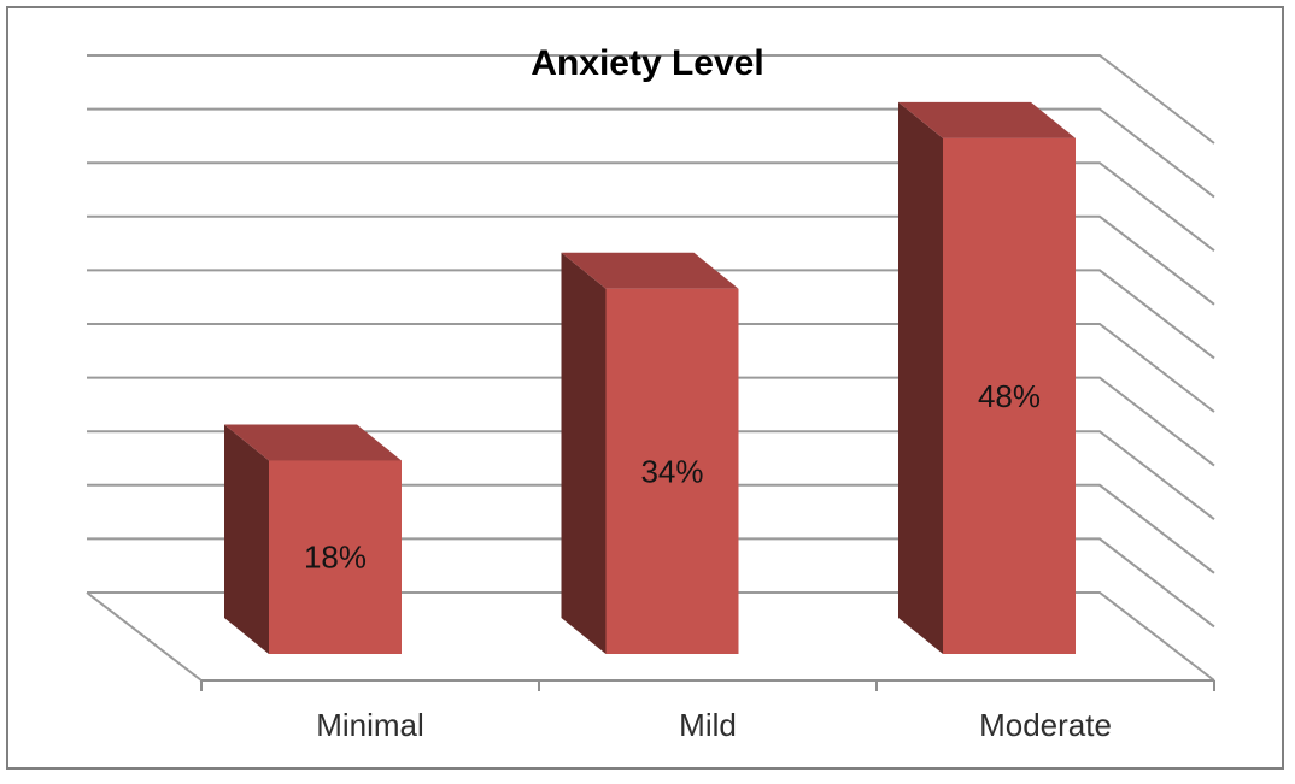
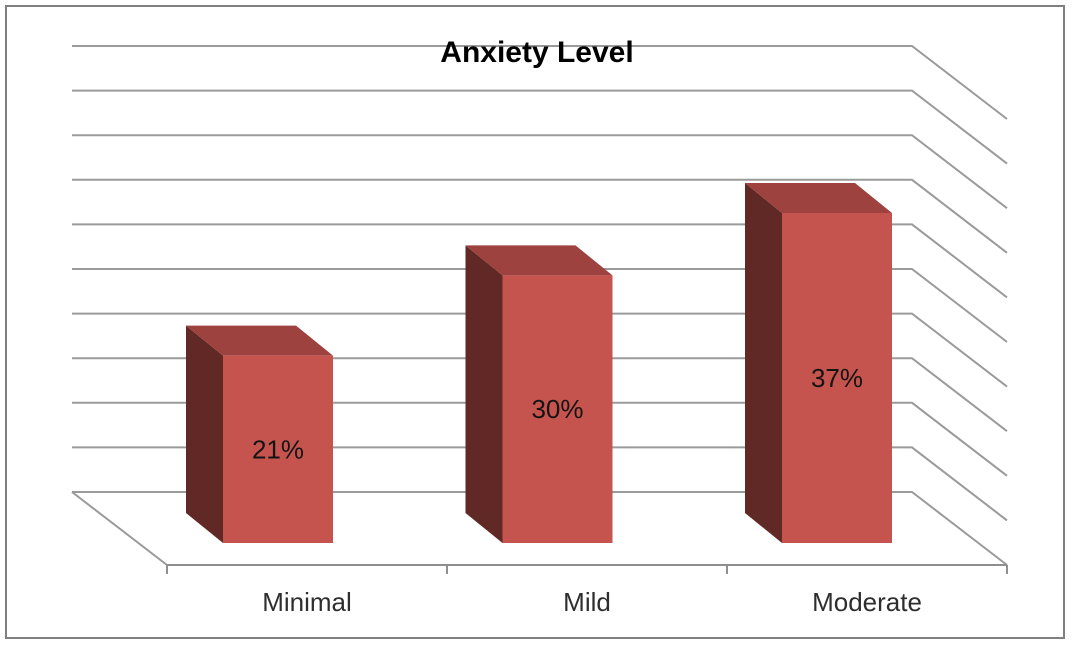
Minimal: 18% -> 21%
Mild: 34% -> 30%
Moderate: 48% -> 37%
